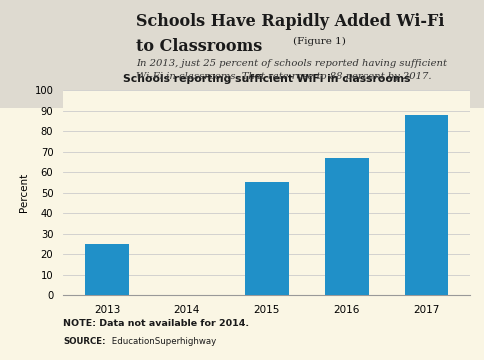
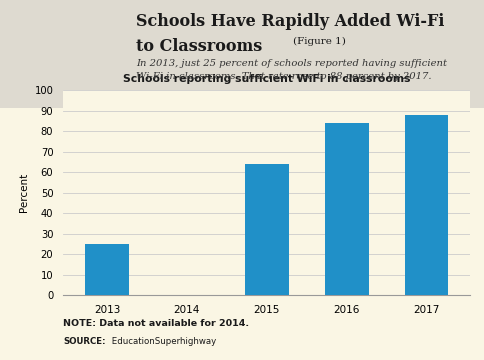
2015: 55 -> 64
2016: 67 -> 84
